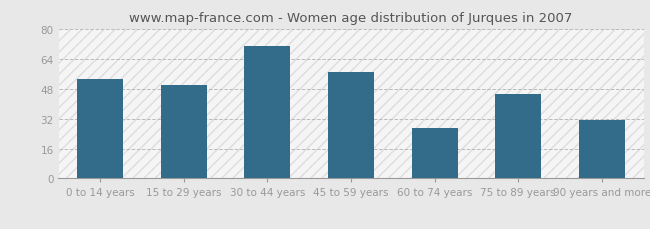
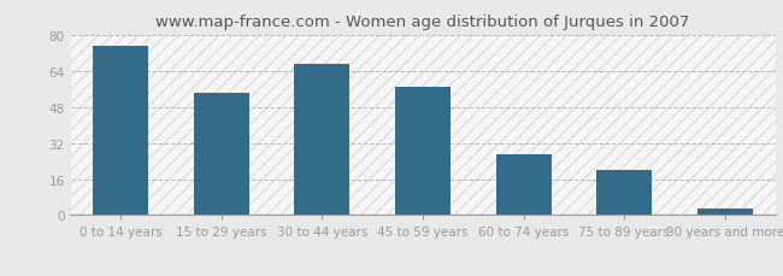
0 to 14 years: 53 -> 75
15 to 29 years: 50 -> 54
30 to 44 years: 71 -> 67
75 to 89 years: 45 -> 20
90 years and more: 31 -> 3
